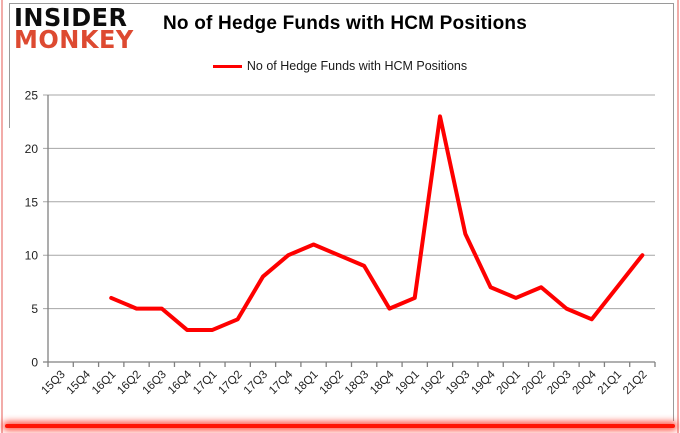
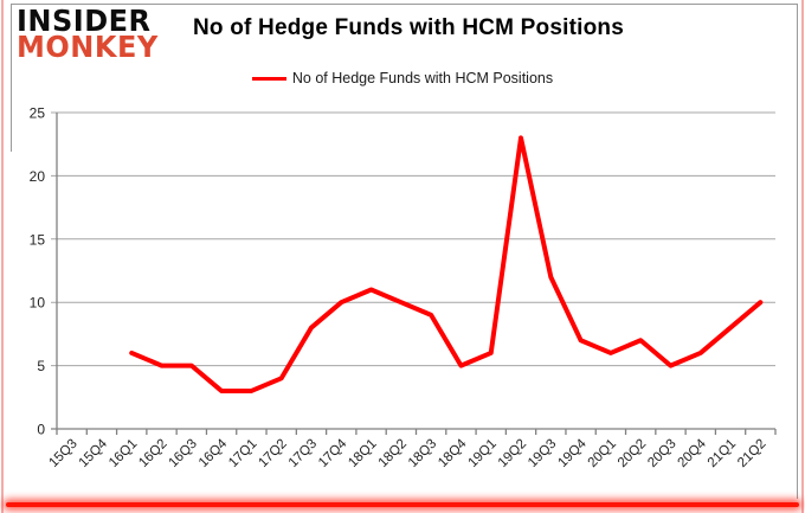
20Q4: 4 -> 6
21Q1: 7 -> 8
